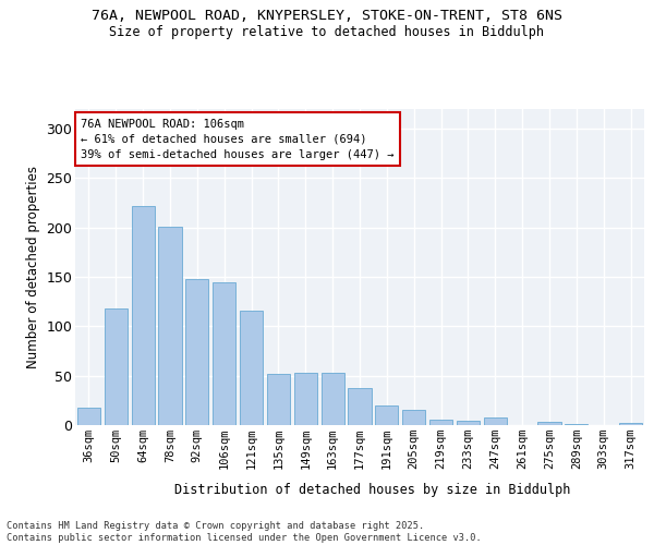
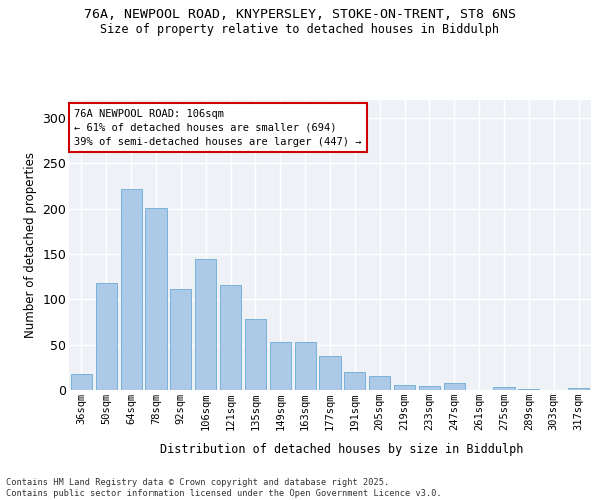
92sqm: 148 -> 112
135sqm: 52 -> 78
